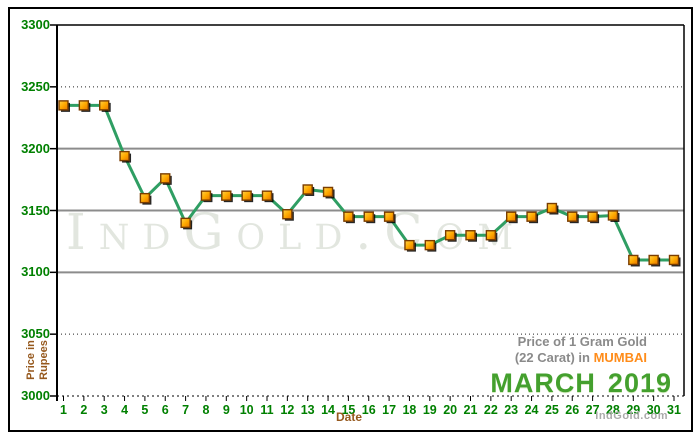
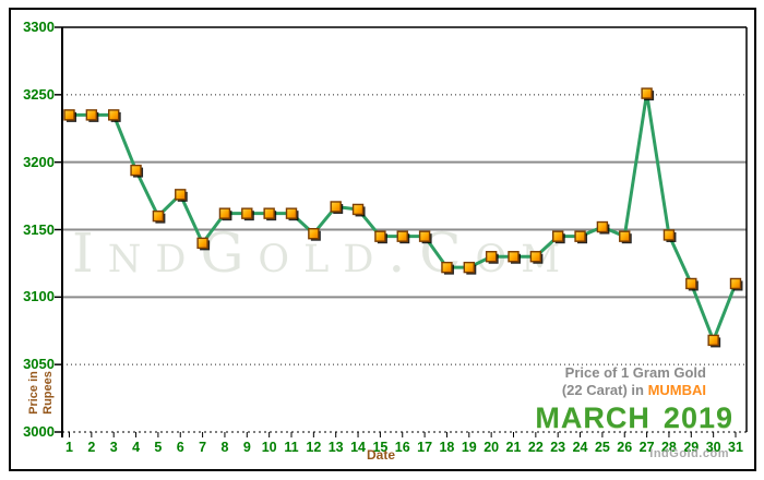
27: 3145 -> 3251
30: 3110 -> 3068
